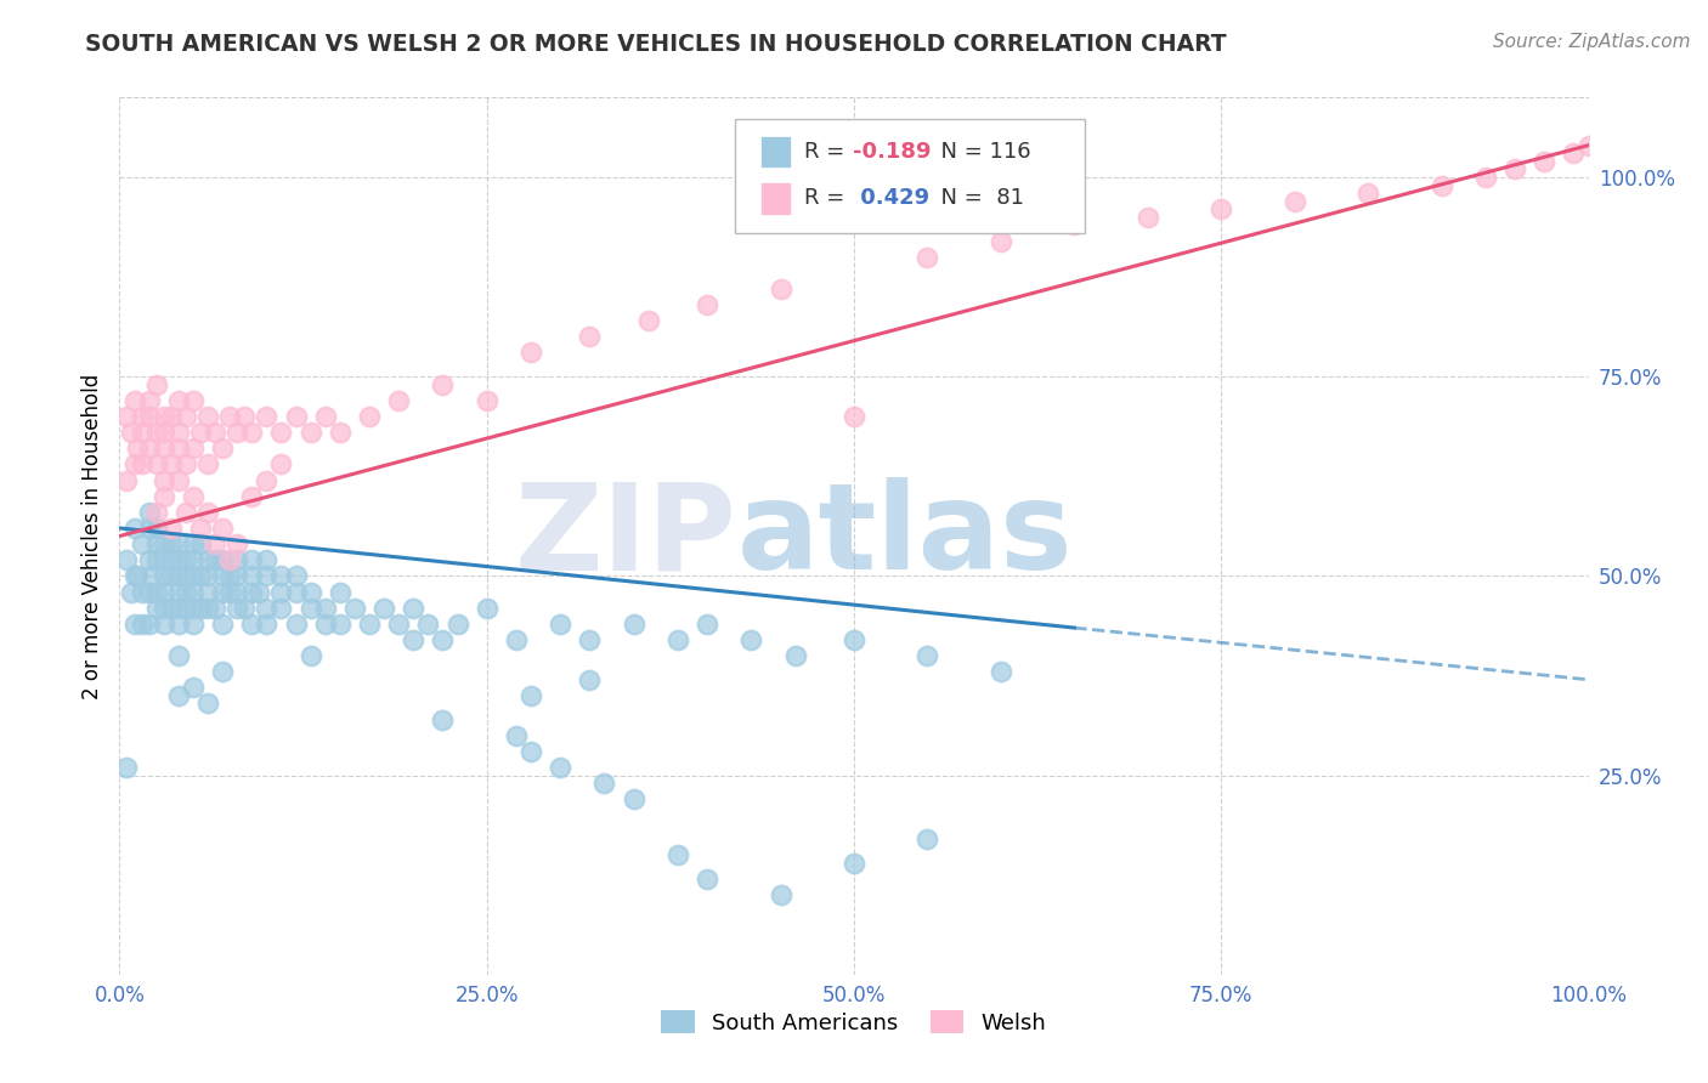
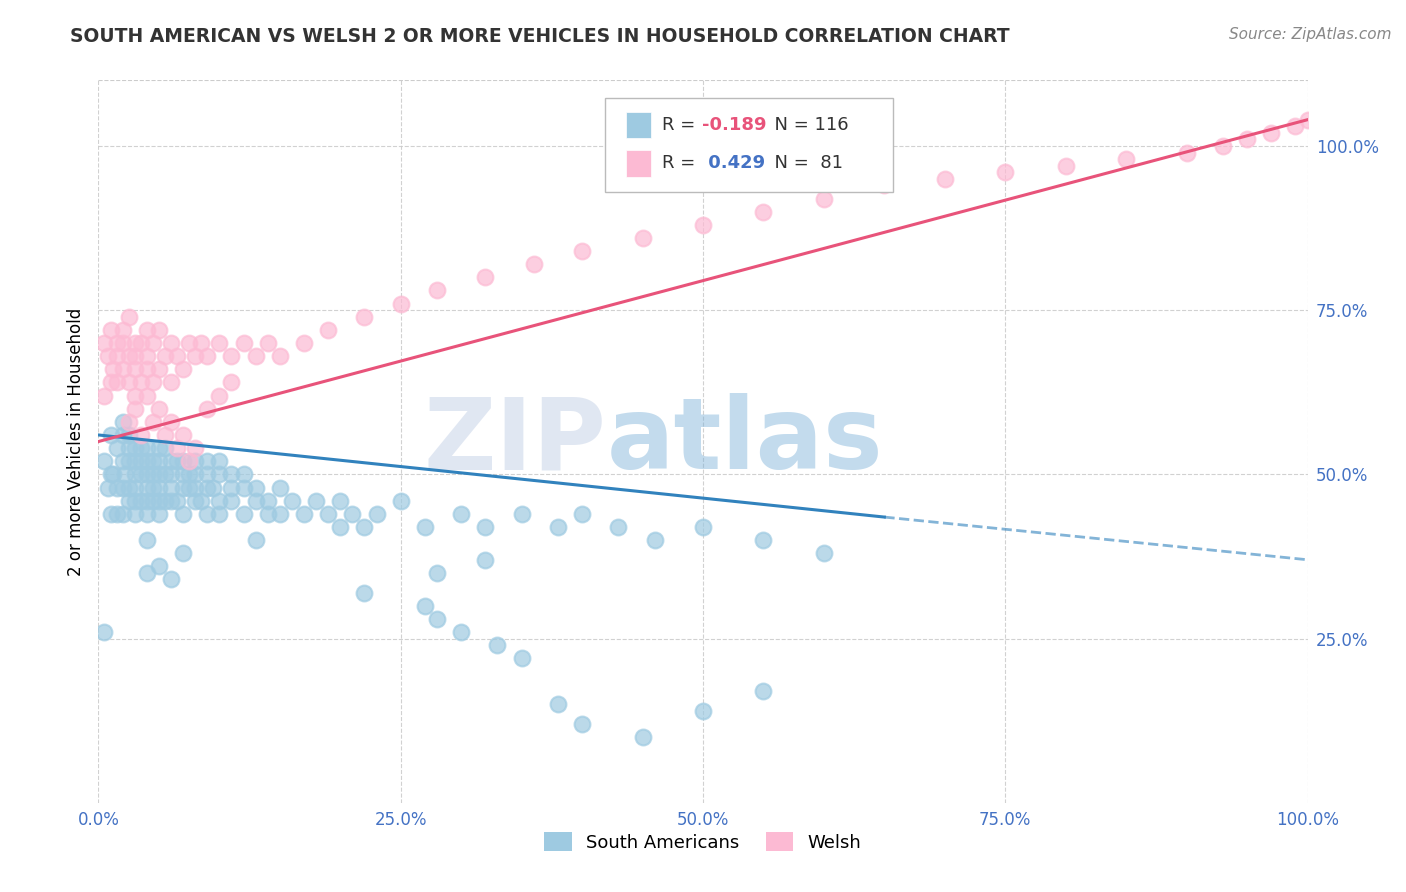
Welsh/25.0%: 72% -> 76%
Welsh/50.0%: 70% -> 88%
